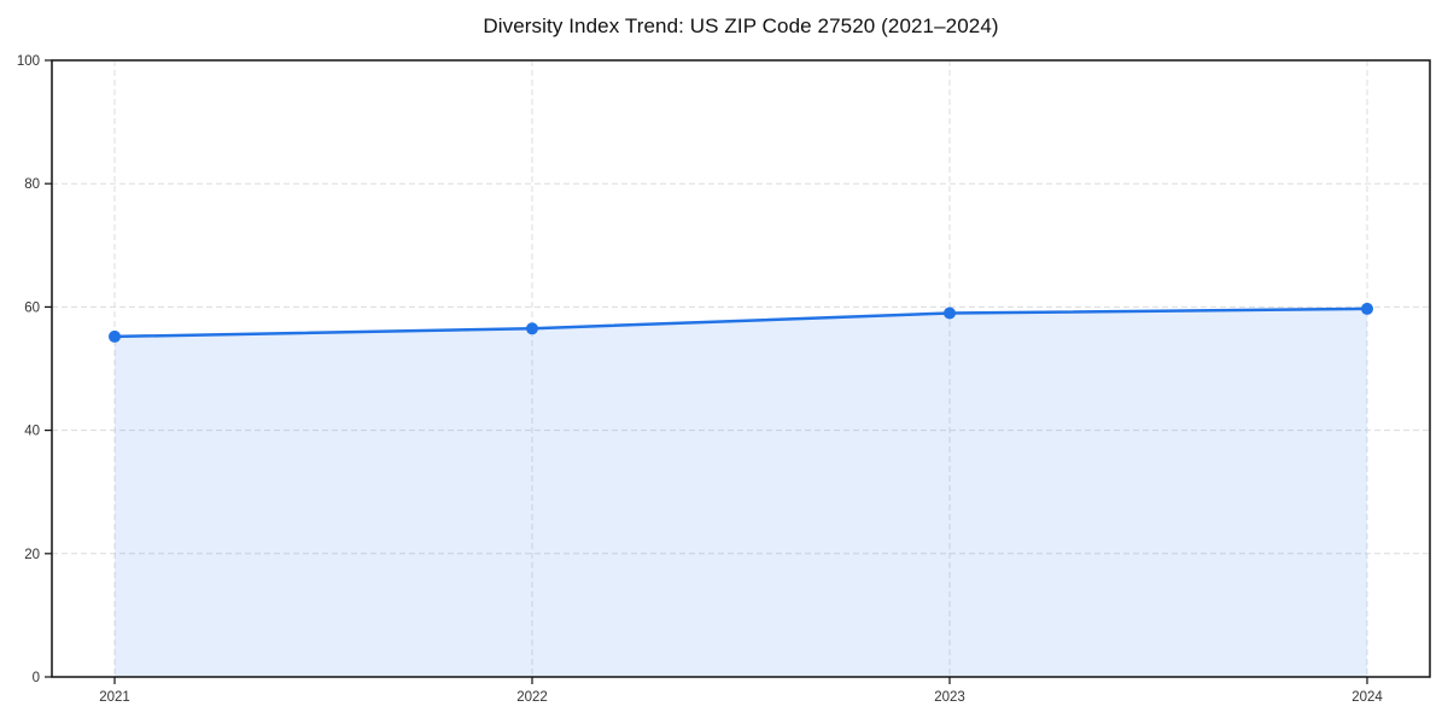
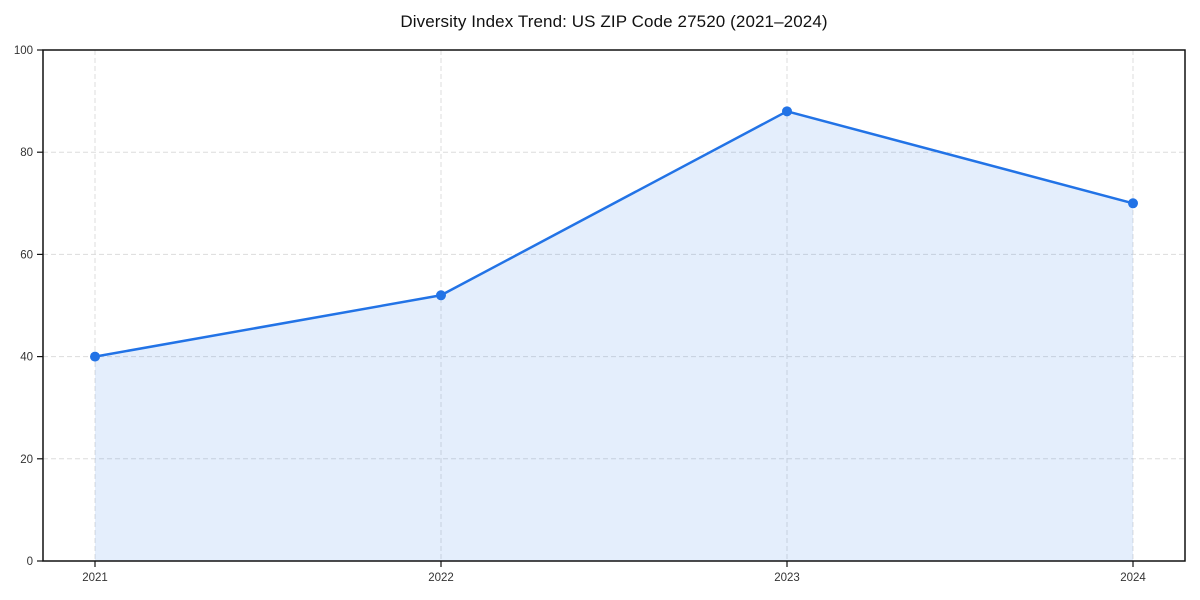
2021: 55 -> 40
2022: 56 -> 52
2023: 59 -> 88
2024: 60 -> 70
